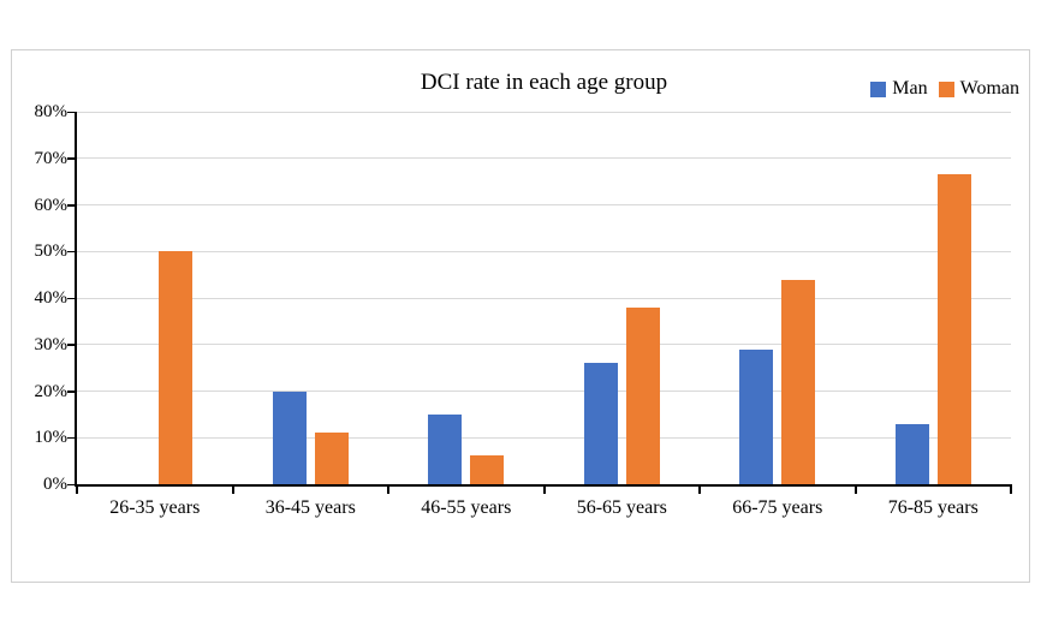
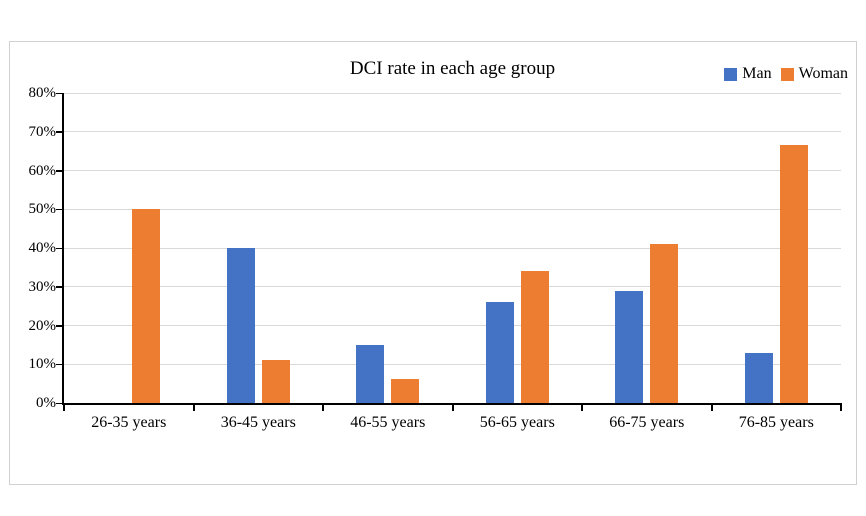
Man/36-45 years: 20% -> 40%
Woman/56-65 years: 38% -> 34%
Woman/66-75 years: 44% -> 41%
